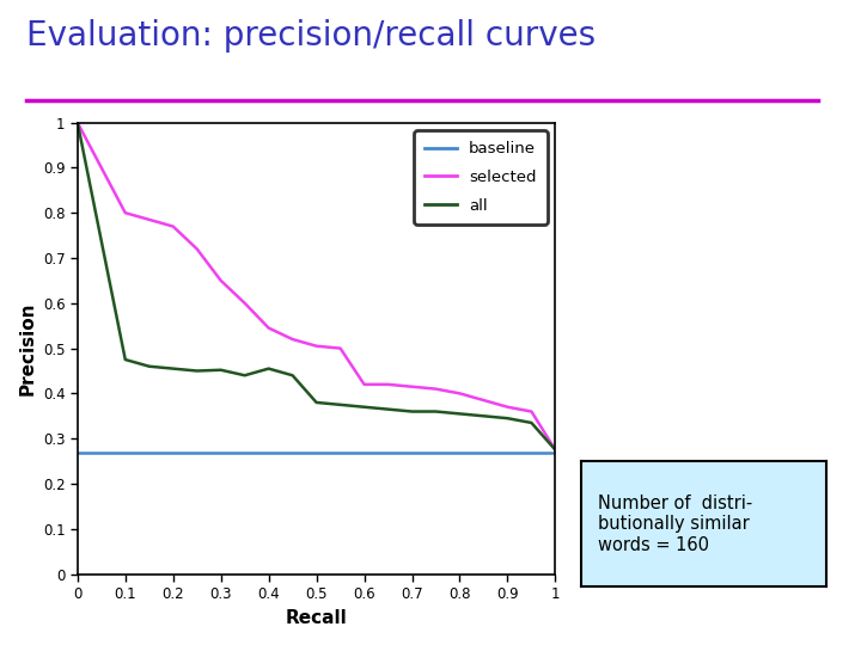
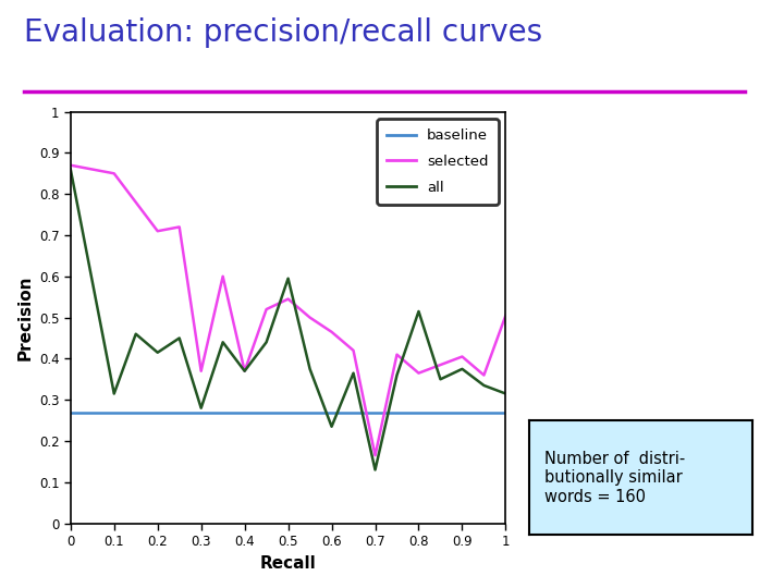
selected/0: 1.000 -> 0.870
all/0: 1.000 -> 0.860
selected/0.1: 0.800 -> 0.850
all/0.1: 0.475 -> 0.315
selected/0.2: 0.770 -> 0.710
all/0.2: 0.455 -> 0.415
selected/0.3: 0.650 -> 0.370
all/0.3: 0.452 -> 0.280
selected/0.4: 0.545 -> 0.370
all/0.4: 0.455 -> 0.370
selected/0.5: 0.505 -> 0.545
all/0.5: 0.380 -> 0.595
selected/0.6: 0.420 -> 0.465
all/0.6: 0.370 -> 0.235
selected/0.7: 0.415 -> 0.165
all/0.7: 0.360 -> 0.130
selected/0.8: 0.400 -> 0.365
all/0.8: 0.355 -> 0.515
selected/0.9: 0.370 -> 0.405
all/0.9: 0.345 -> 0.375
selected/1: 0.275 -> 0.505
all/1: 0.275 -> 0.315
